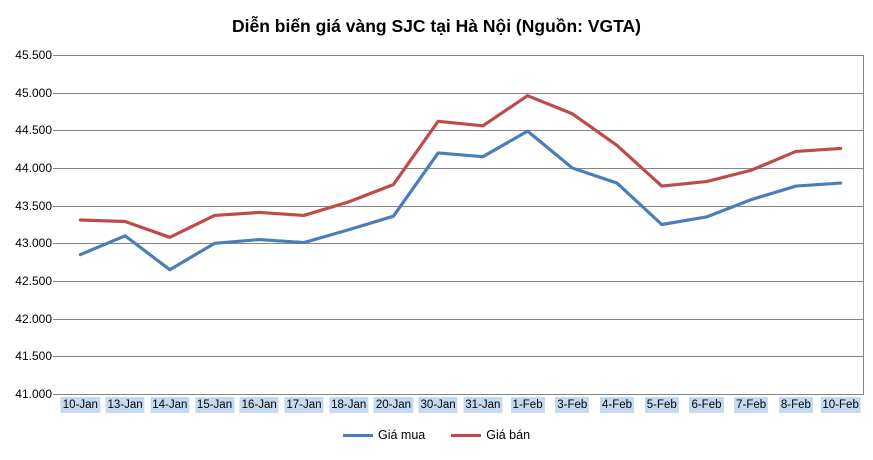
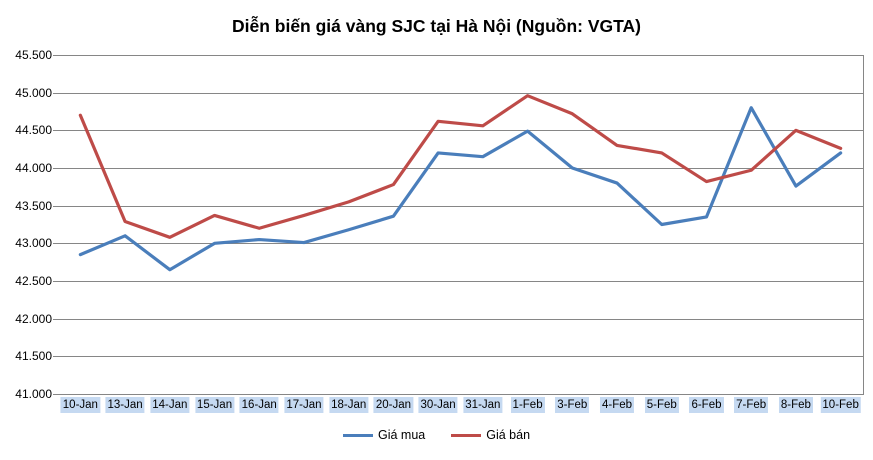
Giá bán/10-Jan: 43.3 -> 44.7
Giá bán/16-Jan: 43.4 -> 43.2
Giá bán/5-Feb: 43.8 -> 44.2
Giá mua/7-Feb: 43.6 -> 44.8
Giá bán/8-Feb: 44.2 -> 44.5
Giá mua/10-Feb: 43.8 -> 44.2
